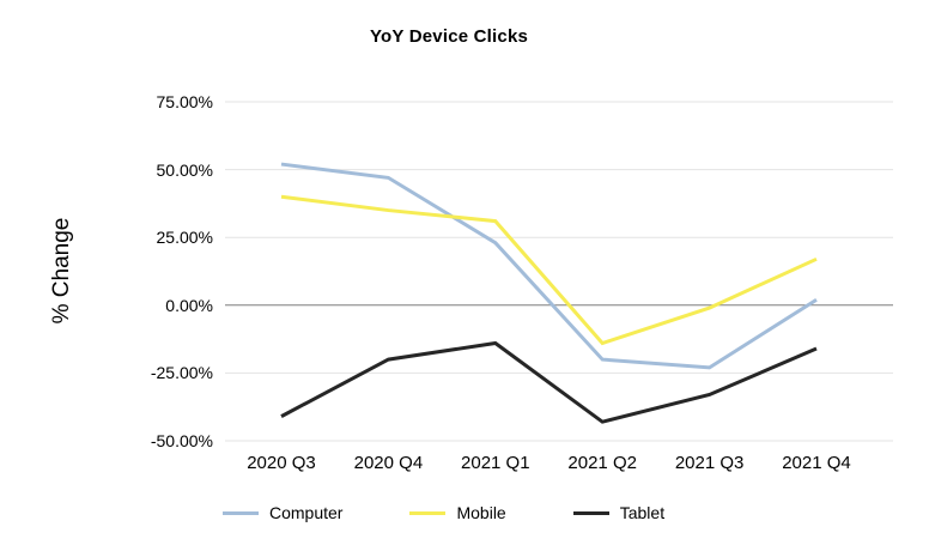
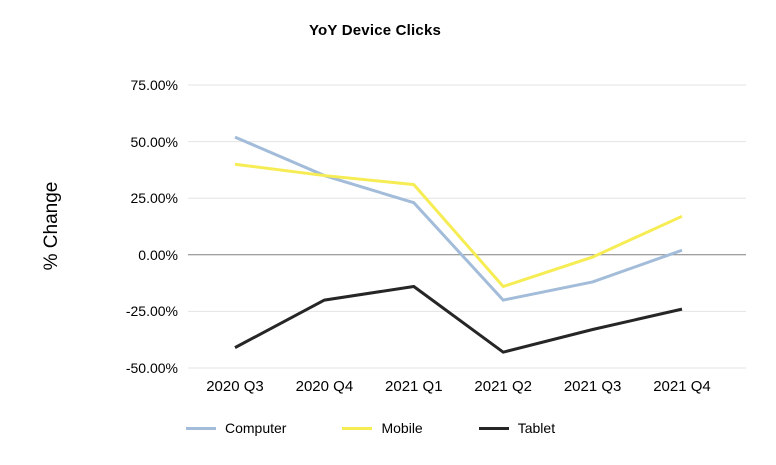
Computer/2020 Q4: 47% -> 35%
Computer/2021 Q3: -23% -> -12%
Tablet/2021 Q4: -16% -> -24%
